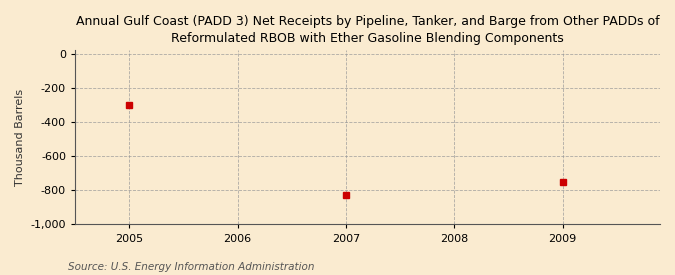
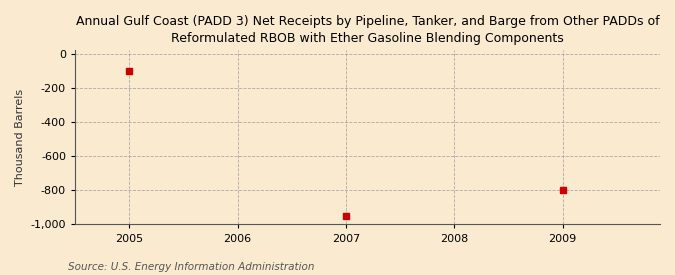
2005: -300 -> -100
2007: -830 -> -950
2009: -750 -> -800
